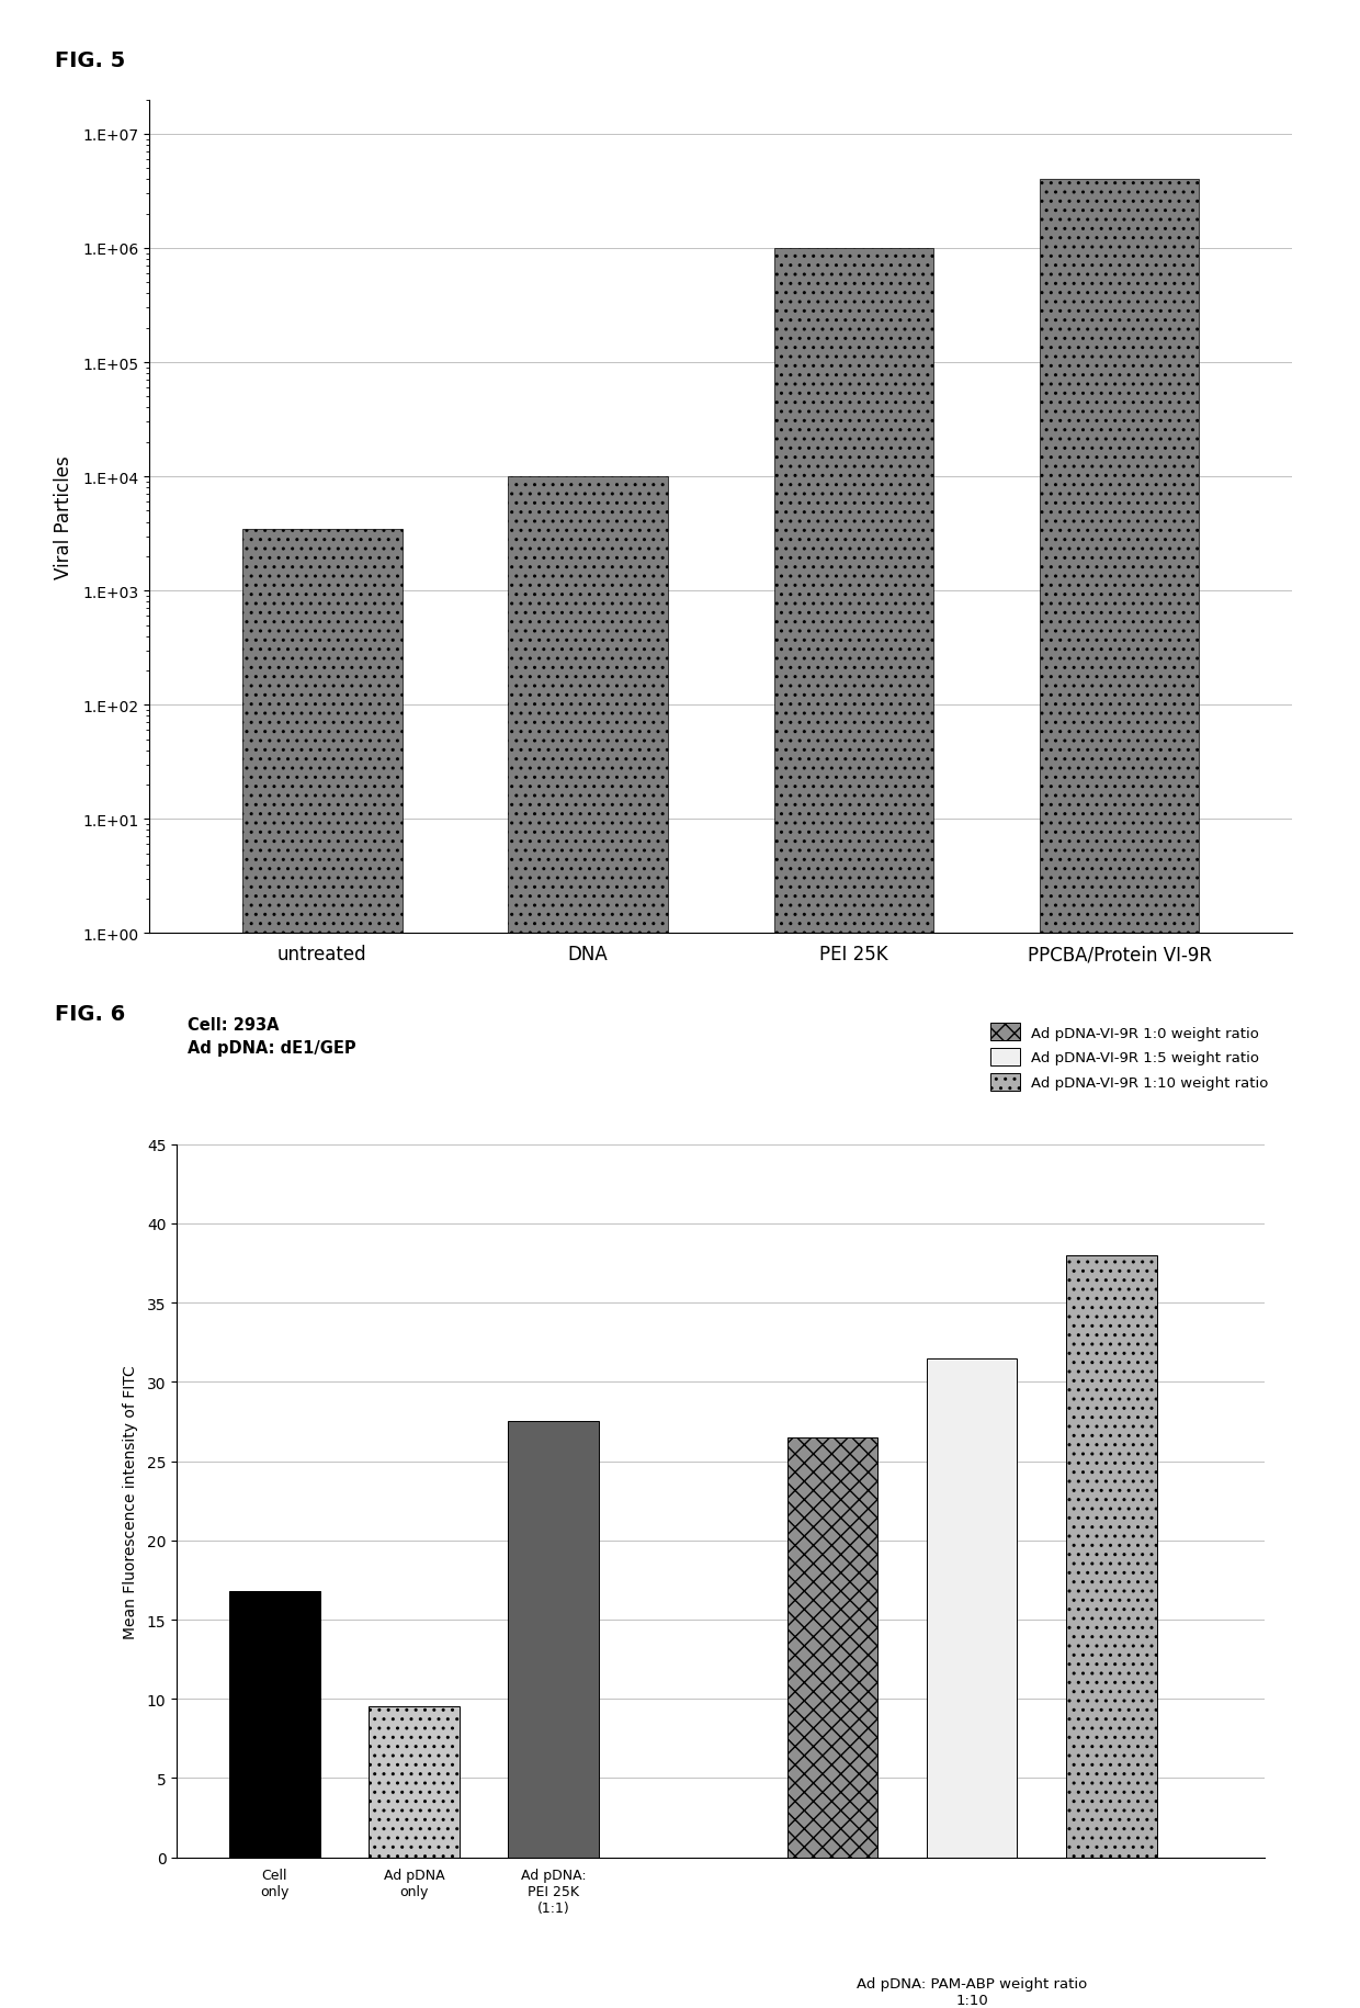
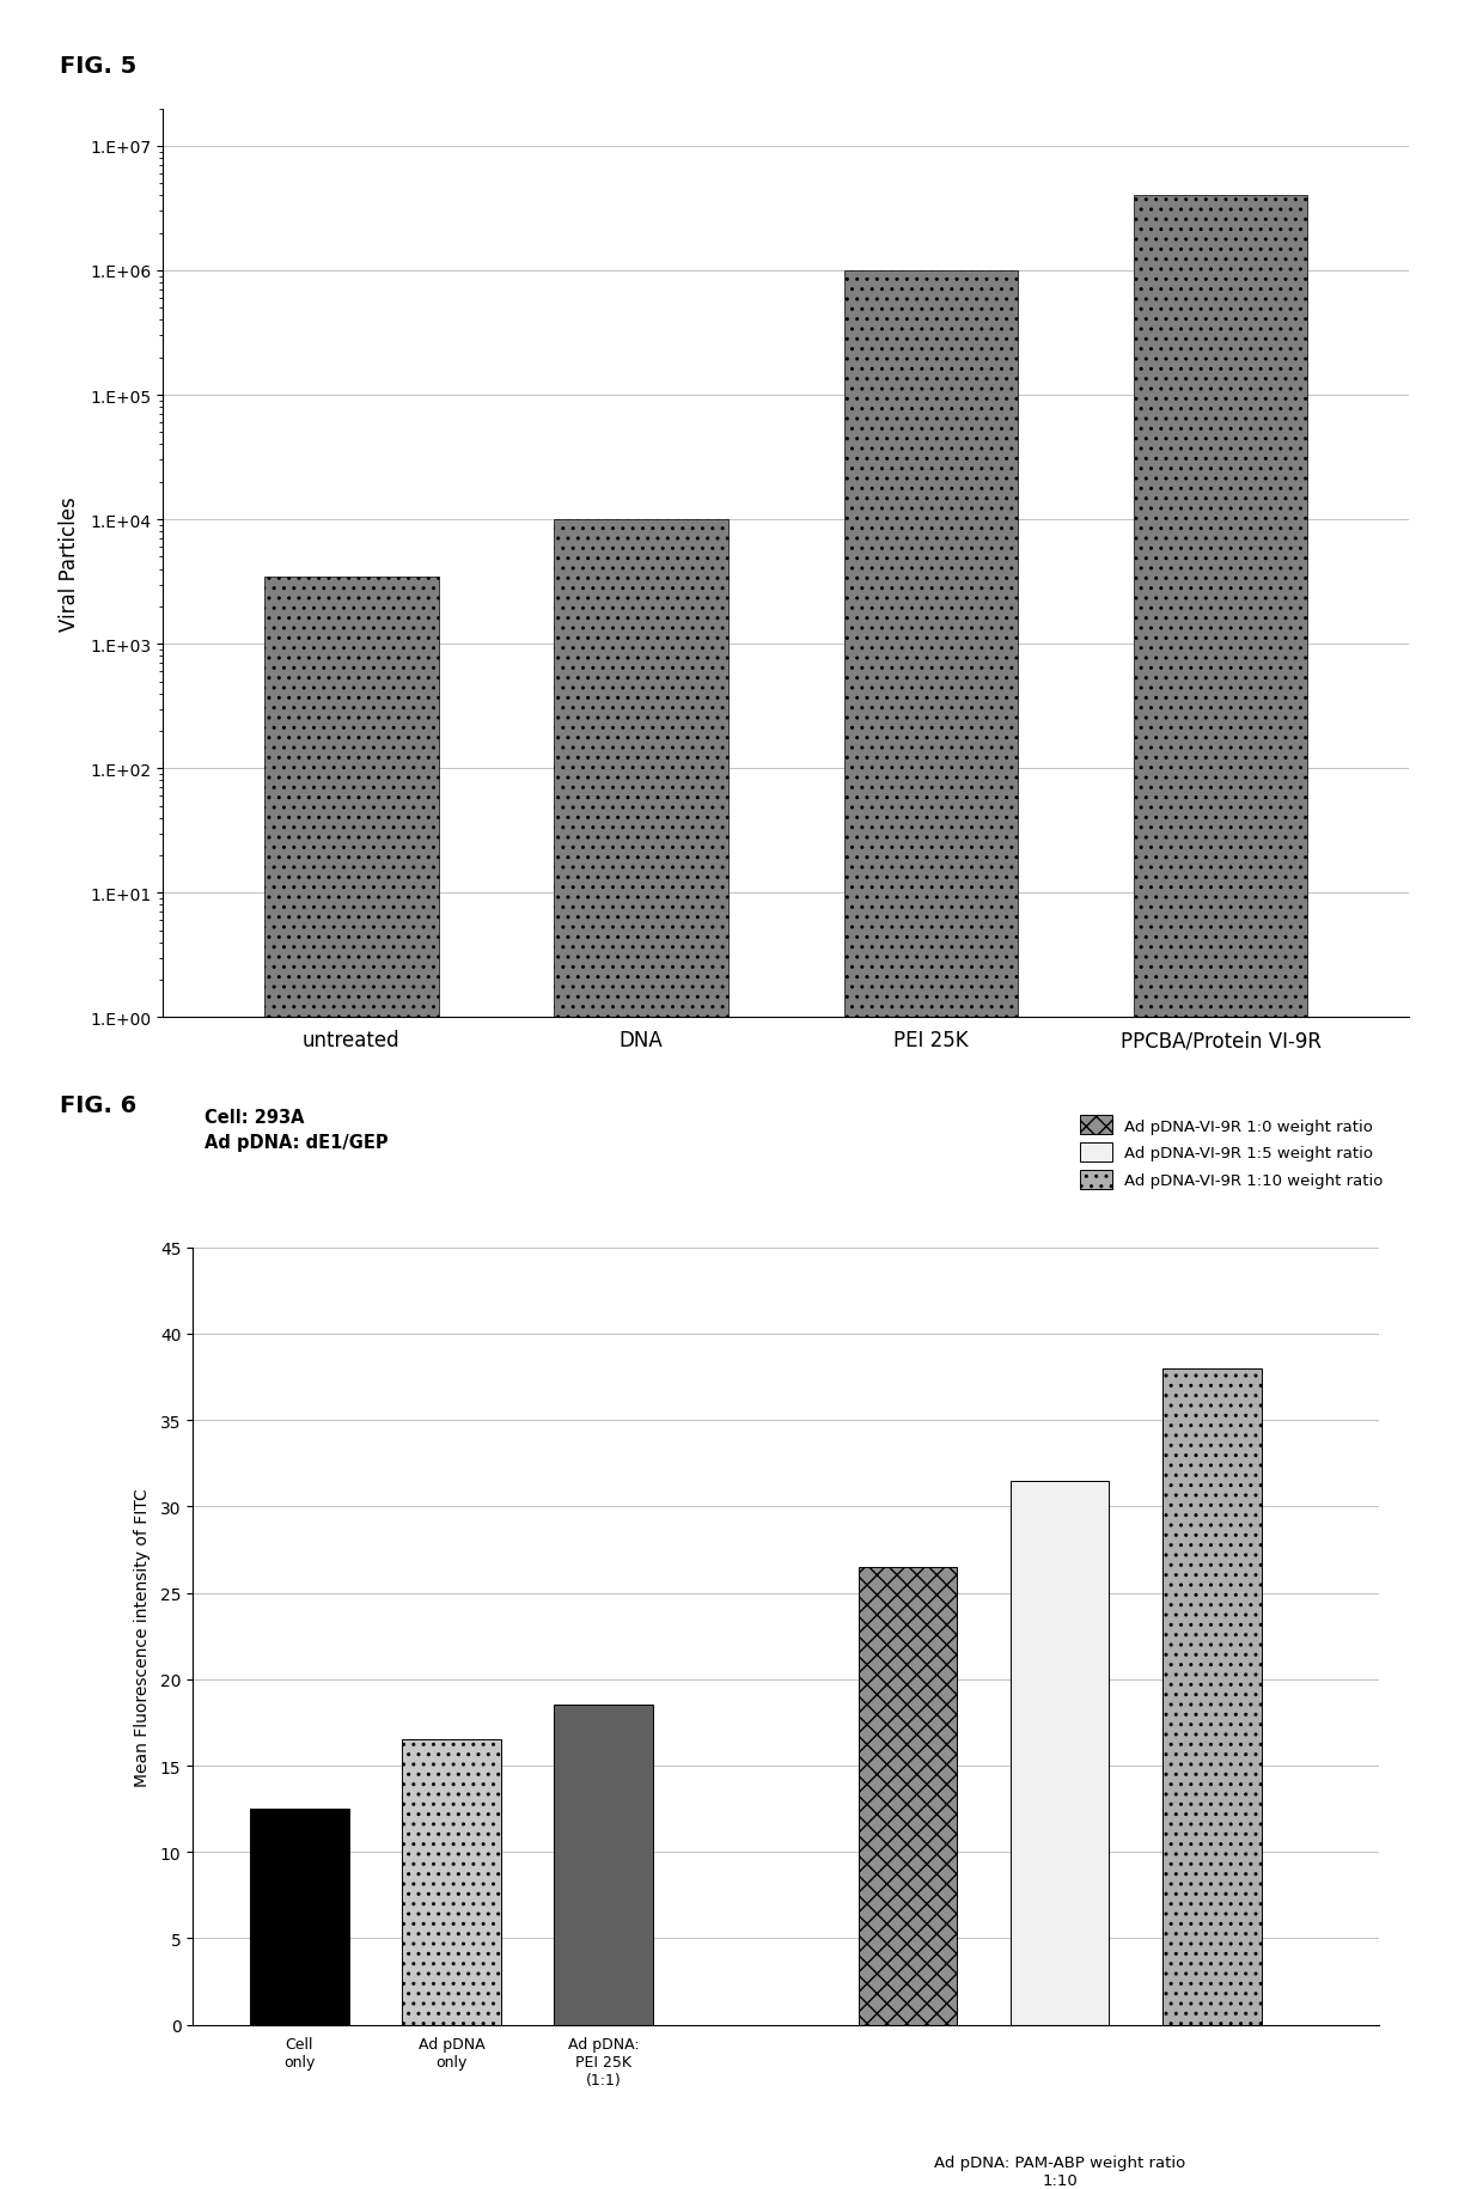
Cell only: 16.8 -> 12.5
Ad pDNA only: 9.5 -> 16.5
Ad pDNA: PEI 25K (1:1): 27.5 -> 18.5
